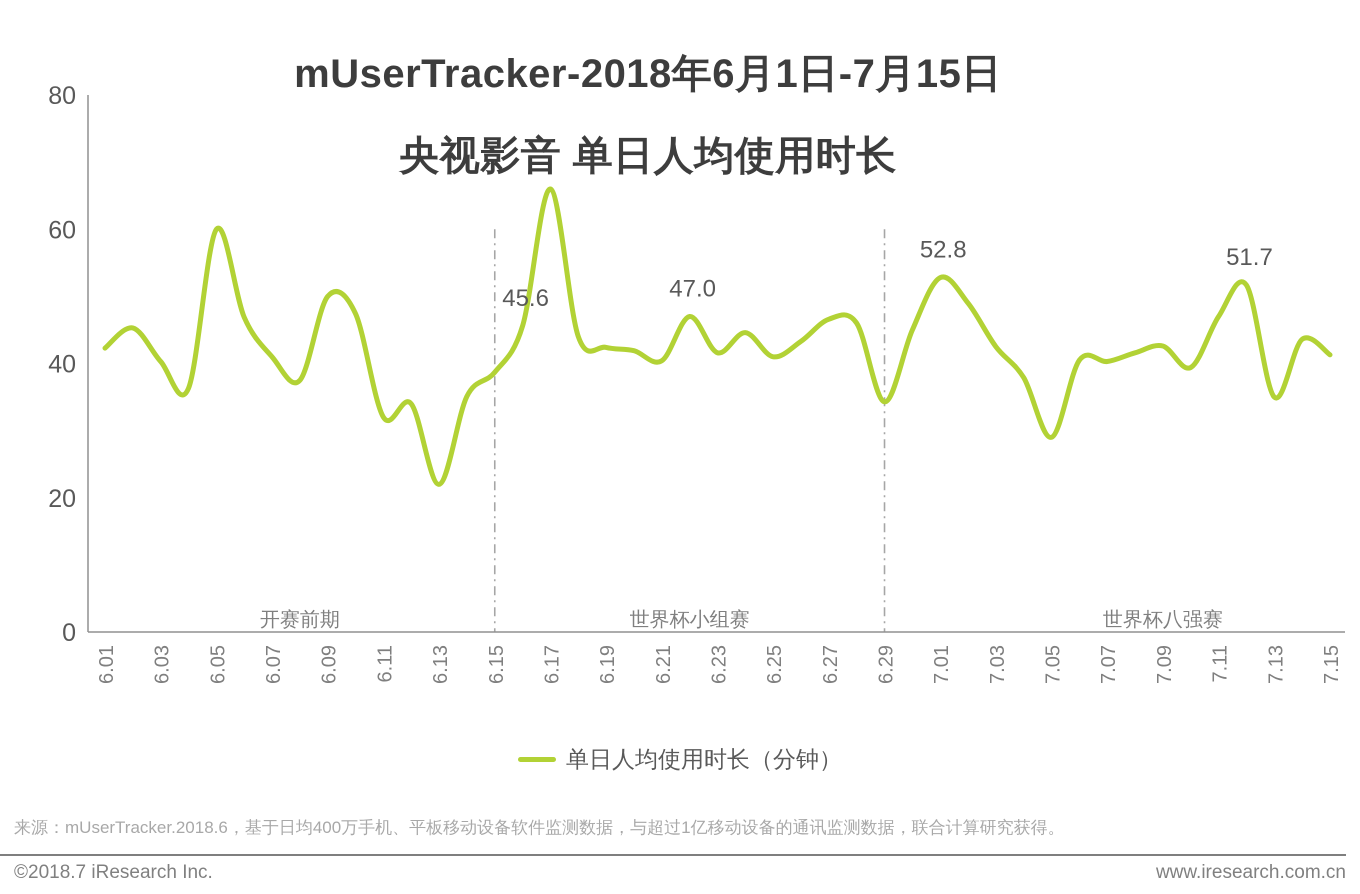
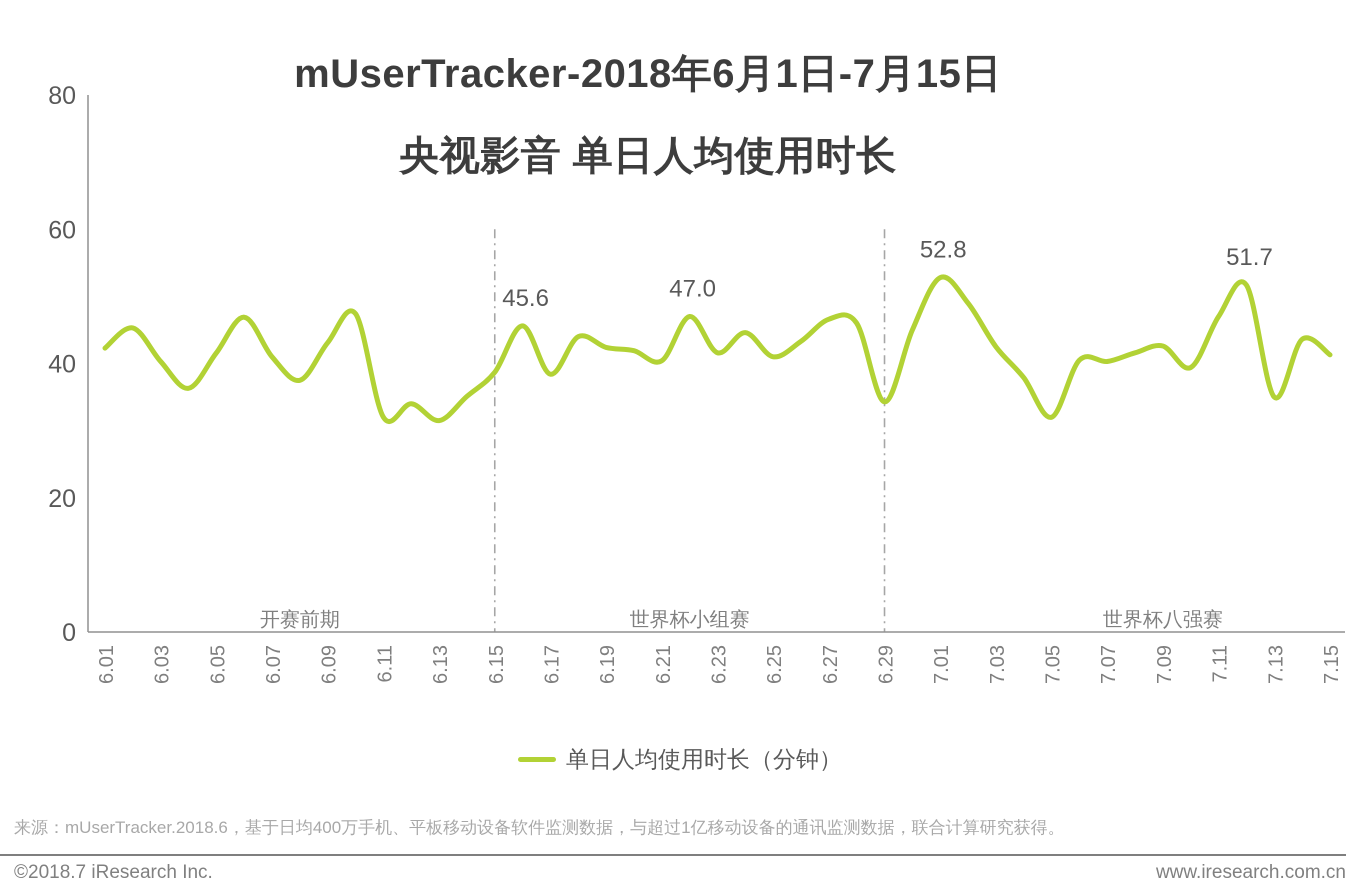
6.05: 60 -> 42
6.09: 50 -> 43
6.13: 22 -> 32
6.17: 66 -> 38
7.05: 29 -> 32
